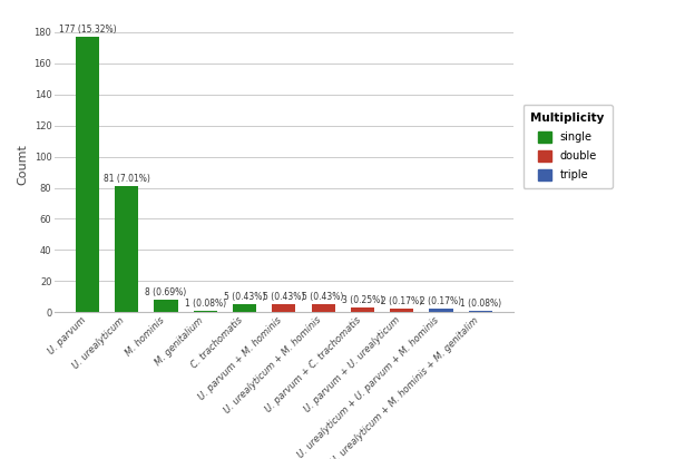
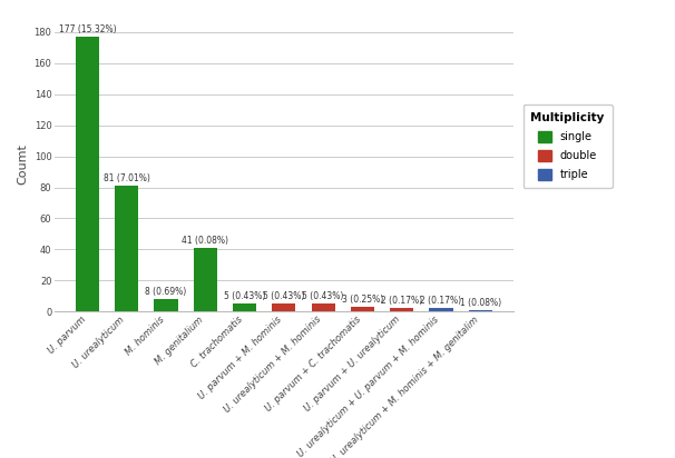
M. genitalium: 1 -> 41
